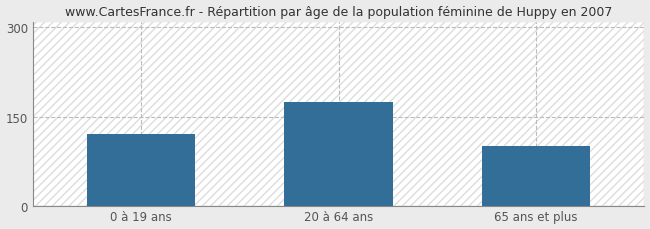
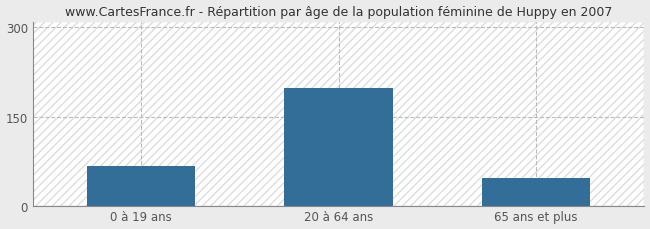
0 à 19 ans: 120 -> 66
20 à 64 ans: 175 -> 198
65 ans et plus: 100 -> 46
